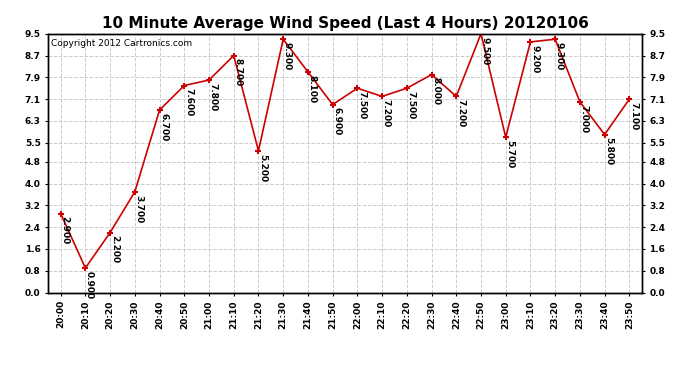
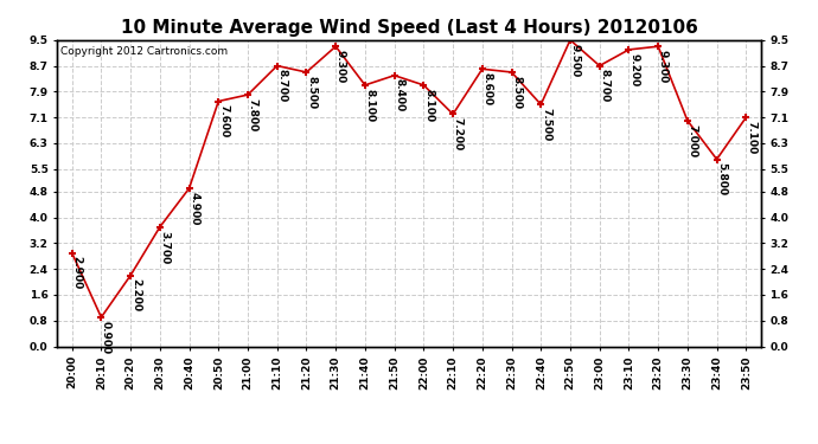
20:40: 6.700 -> 4.900
21:20: 5.200 -> 8.500
21:50: 6.900 -> 8.400
22:00: 7.500 -> 8.100
22:20: 7.500 -> 8.600
22:30: 8.000 -> 8.500
22:40: 7.200 -> 7.500
23:00: 5.700 -> 8.700
